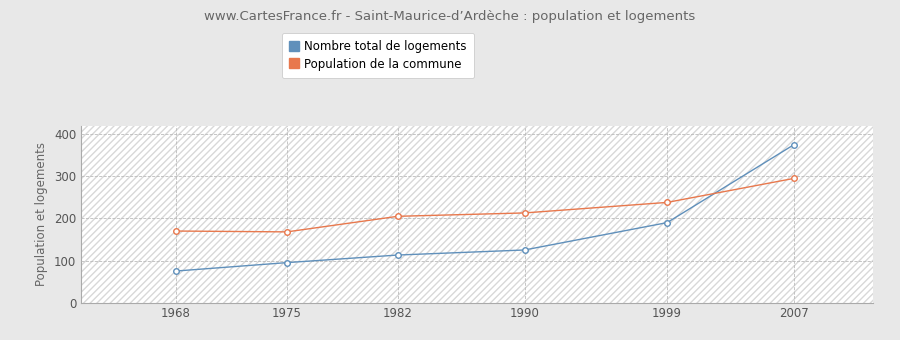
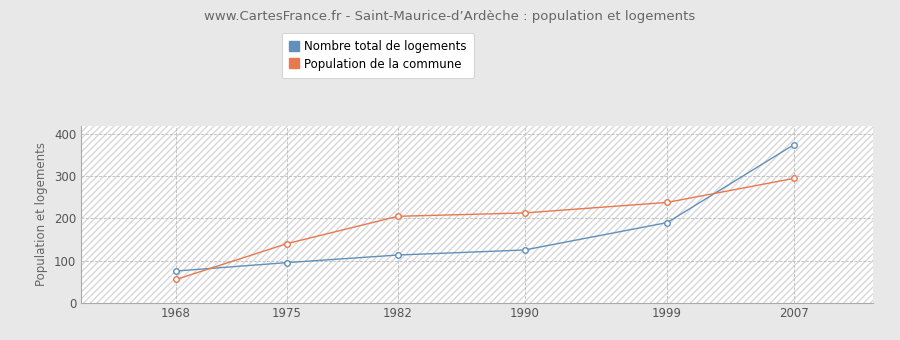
Population de la commune/1968: 170 -> 55
Population de la commune/1975: 168 -> 140
